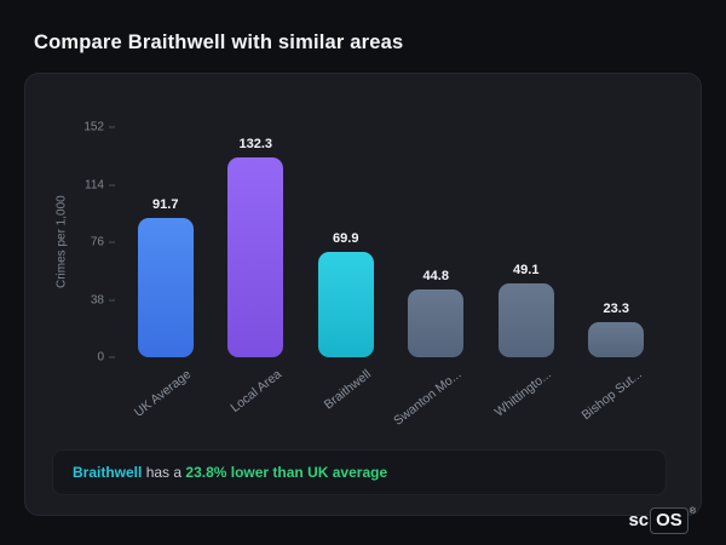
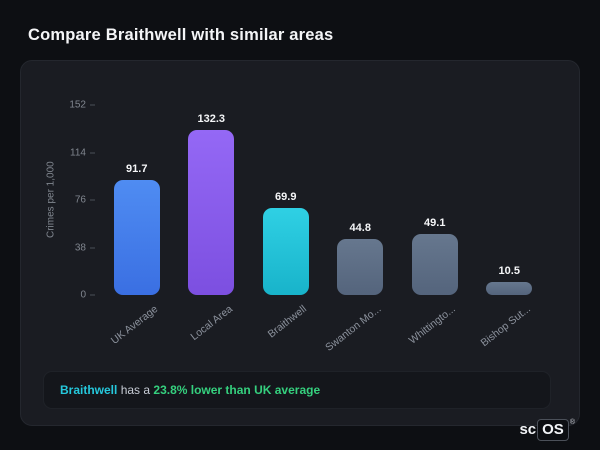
Bishop Sut...: 23.3 -> 10.5
